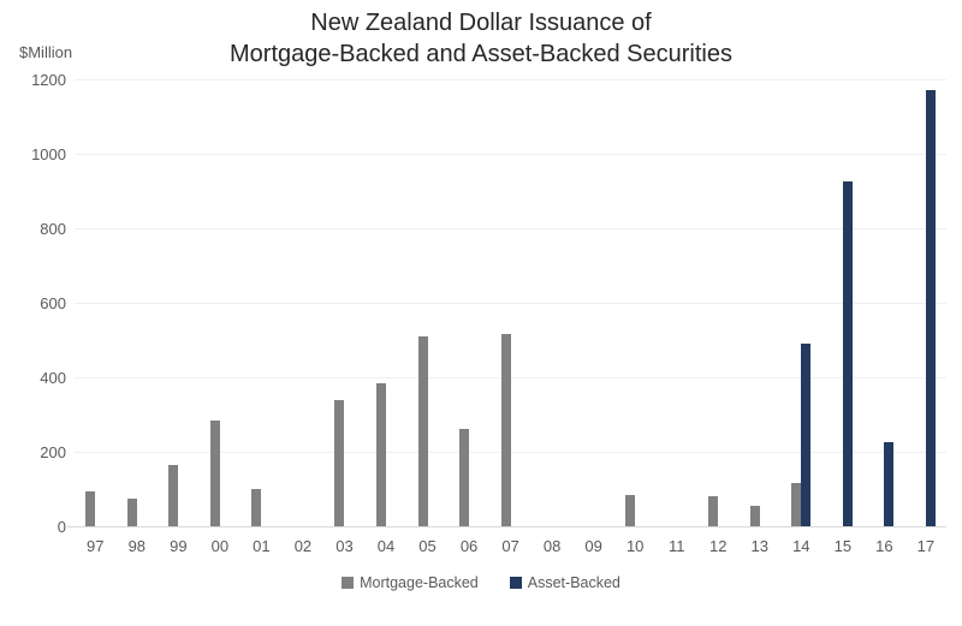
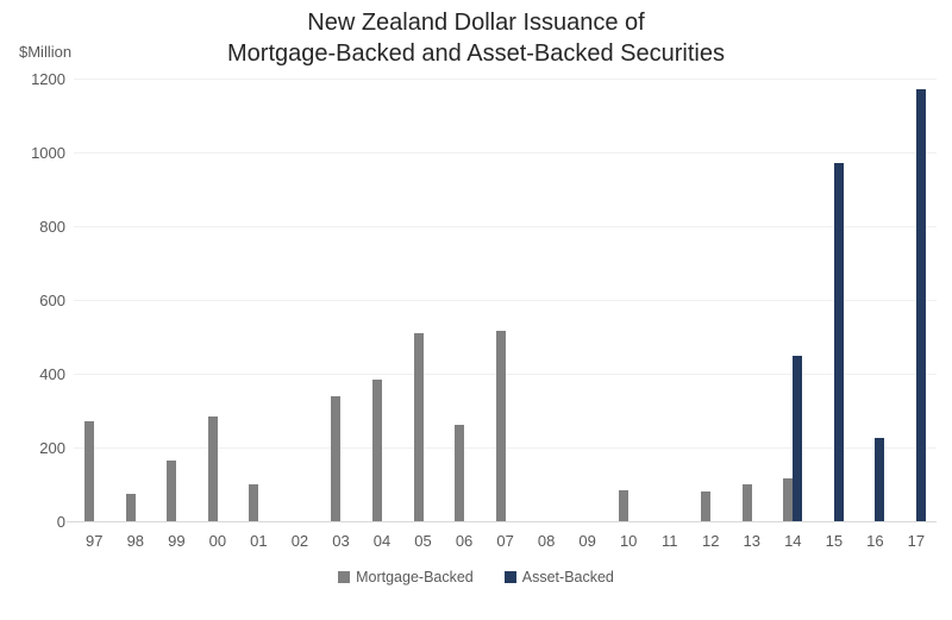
Mortgage-Backed/97: 100 -> 270
Mortgage-Backed/13: 60 -> 100
Asset-Backed/14: 490 -> 450
Asset-Backed/15: 920 -> 970
